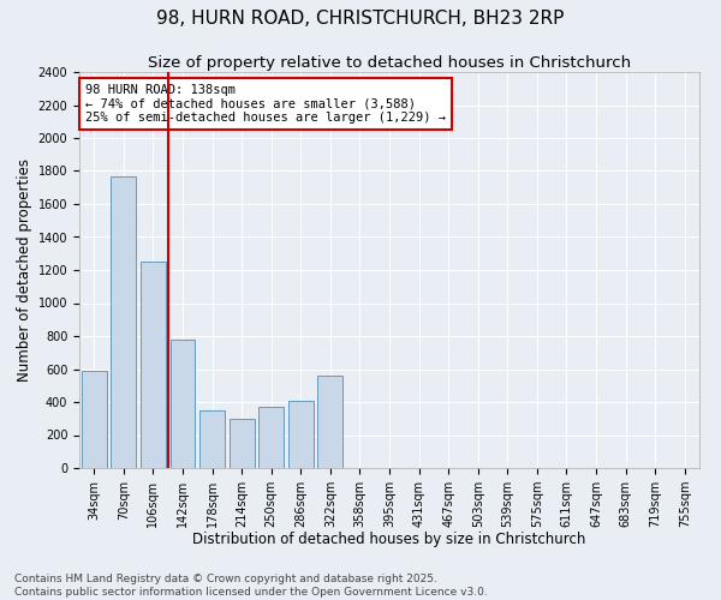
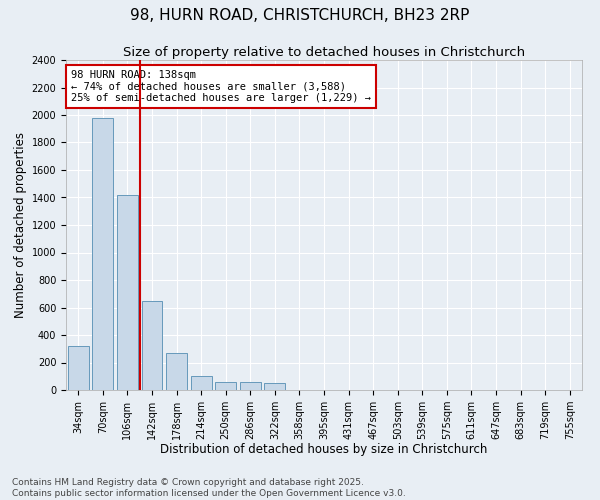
34sqm: 590 -> 320
70sqm: 1770 -> 1980
106sqm: 1250 -> 1420
142sqm: 780 -> 650
178sqm: 350 -> 270
214sqm: 300 -> 100
250sqm: 370 -> 60
286sqm: 410 -> 60
322sqm: 560 -> 50
